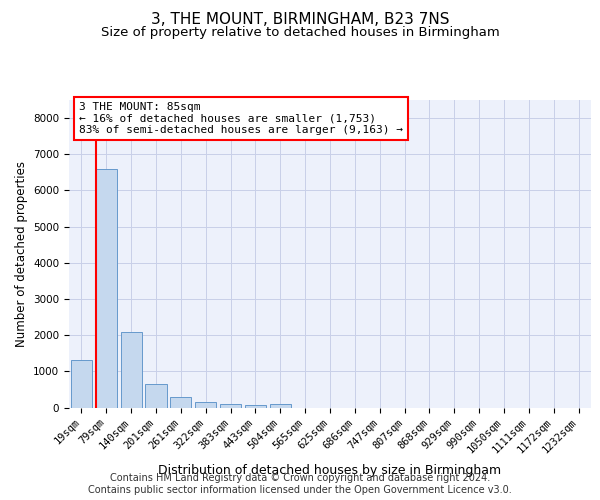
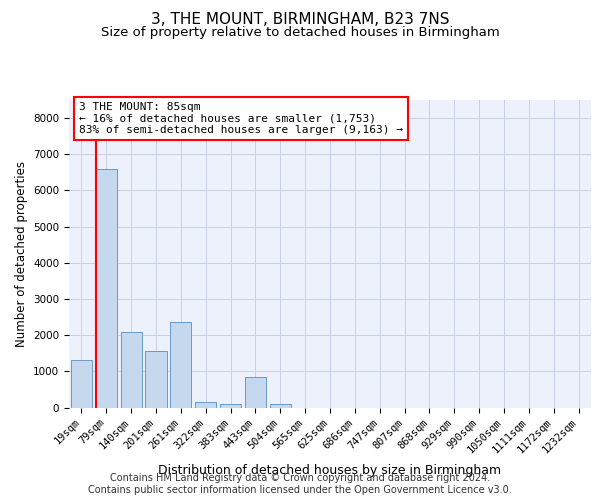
201sqm: 650 -> 1550
261sqm: 290 -> 2350
443sqm: 80 -> 850
